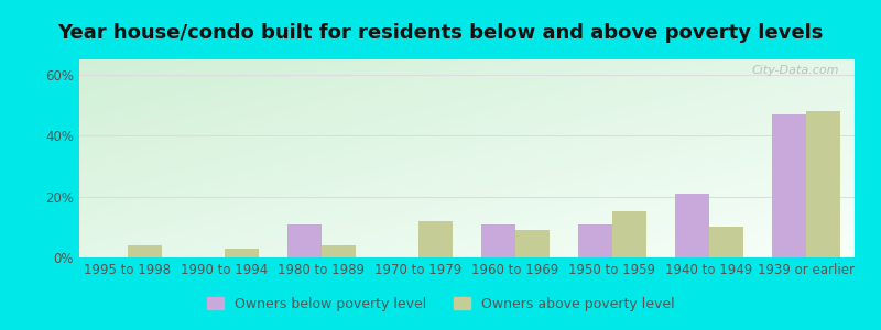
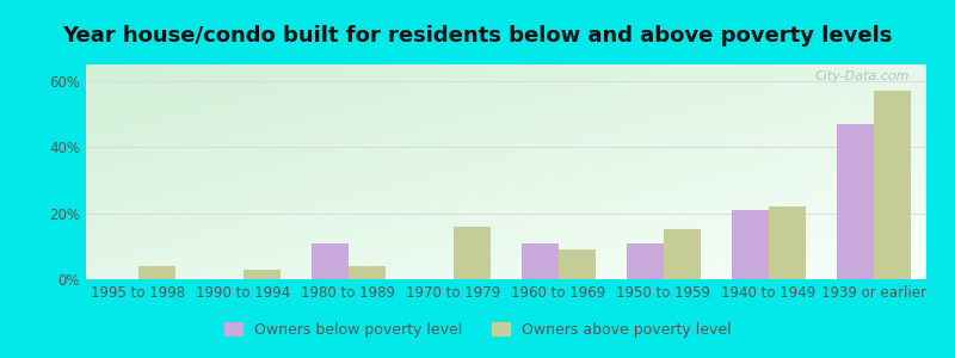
Owners above poverty level/1970 to 1979: 12% -> 16%
Owners above poverty level/1940 to 1949: 10% -> 22%
Owners above poverty level/1939 or earlier: 48% -> 57%
